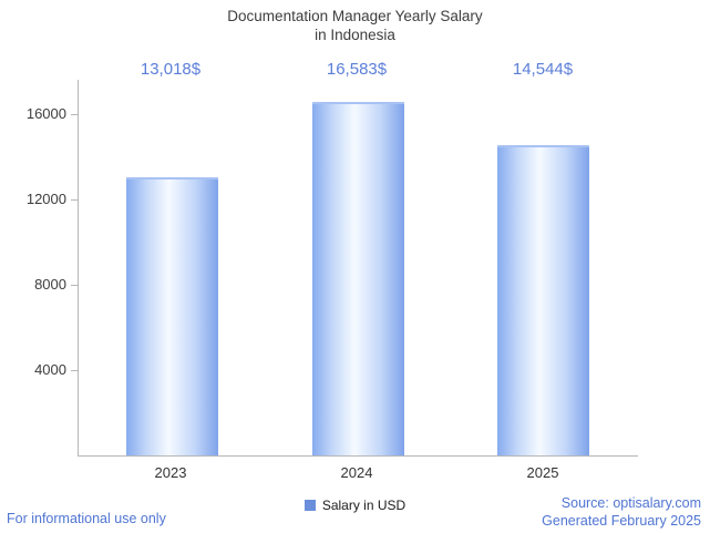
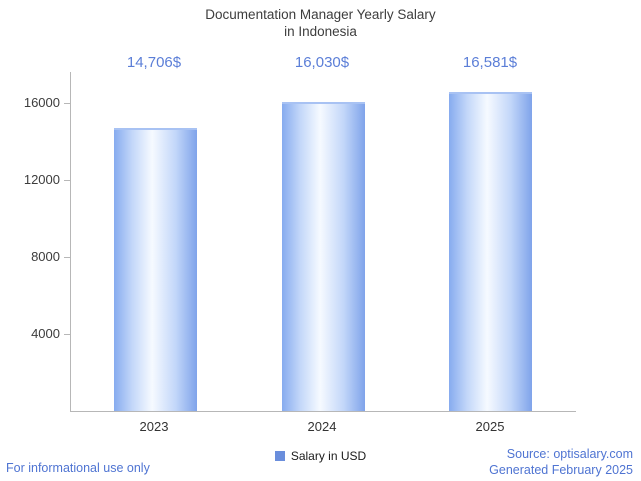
2023: 13,018 -> 14,706
2024: 16,583 -> 16,030
2025: 14,544 -> 16,581
